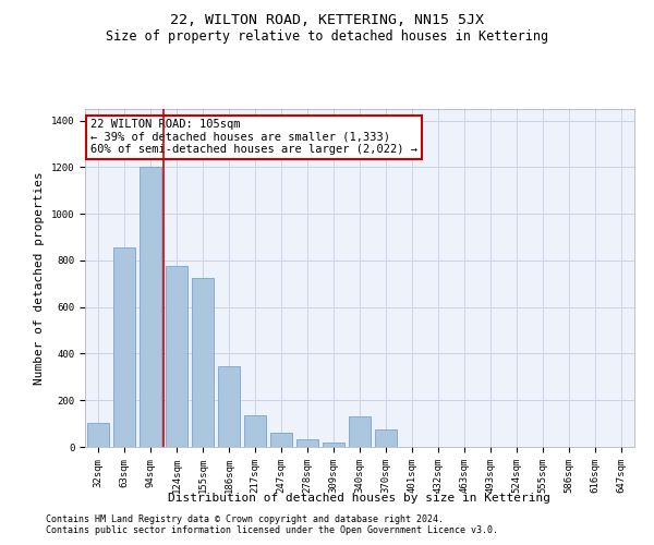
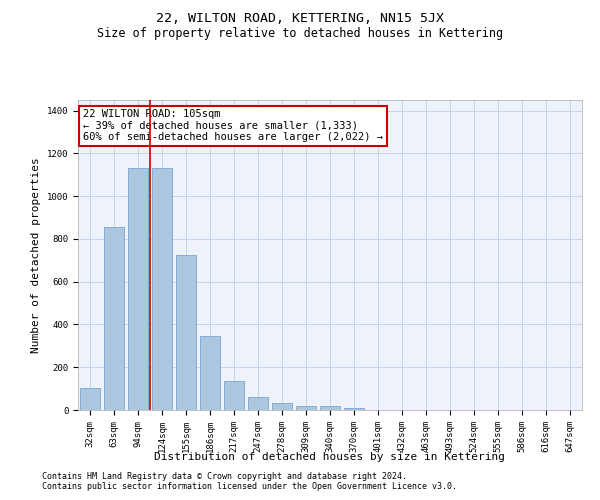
94sqm: 1200 -> 1130
124sqm: 775 -> 1130
340sqm: 130 -> 18
370sqm: 75 -> 10
